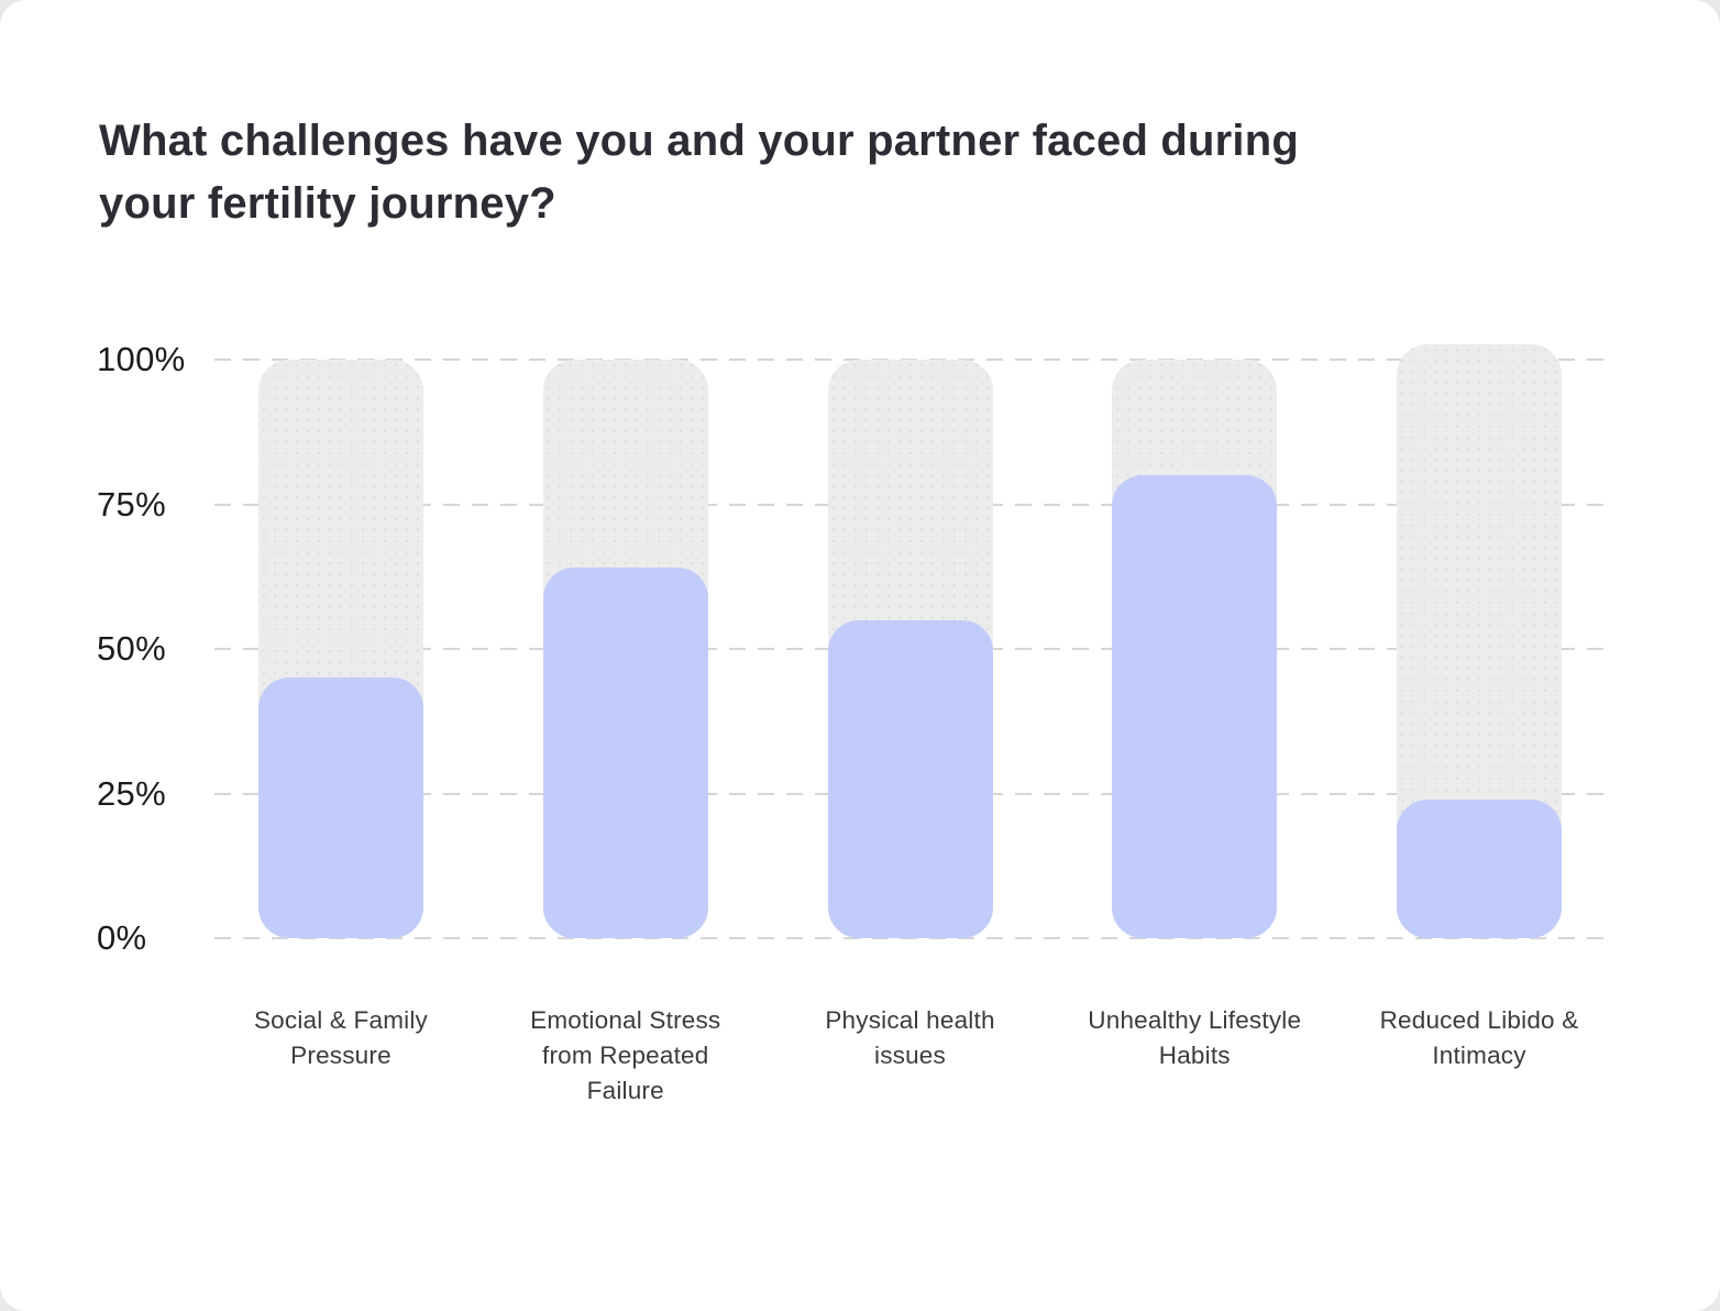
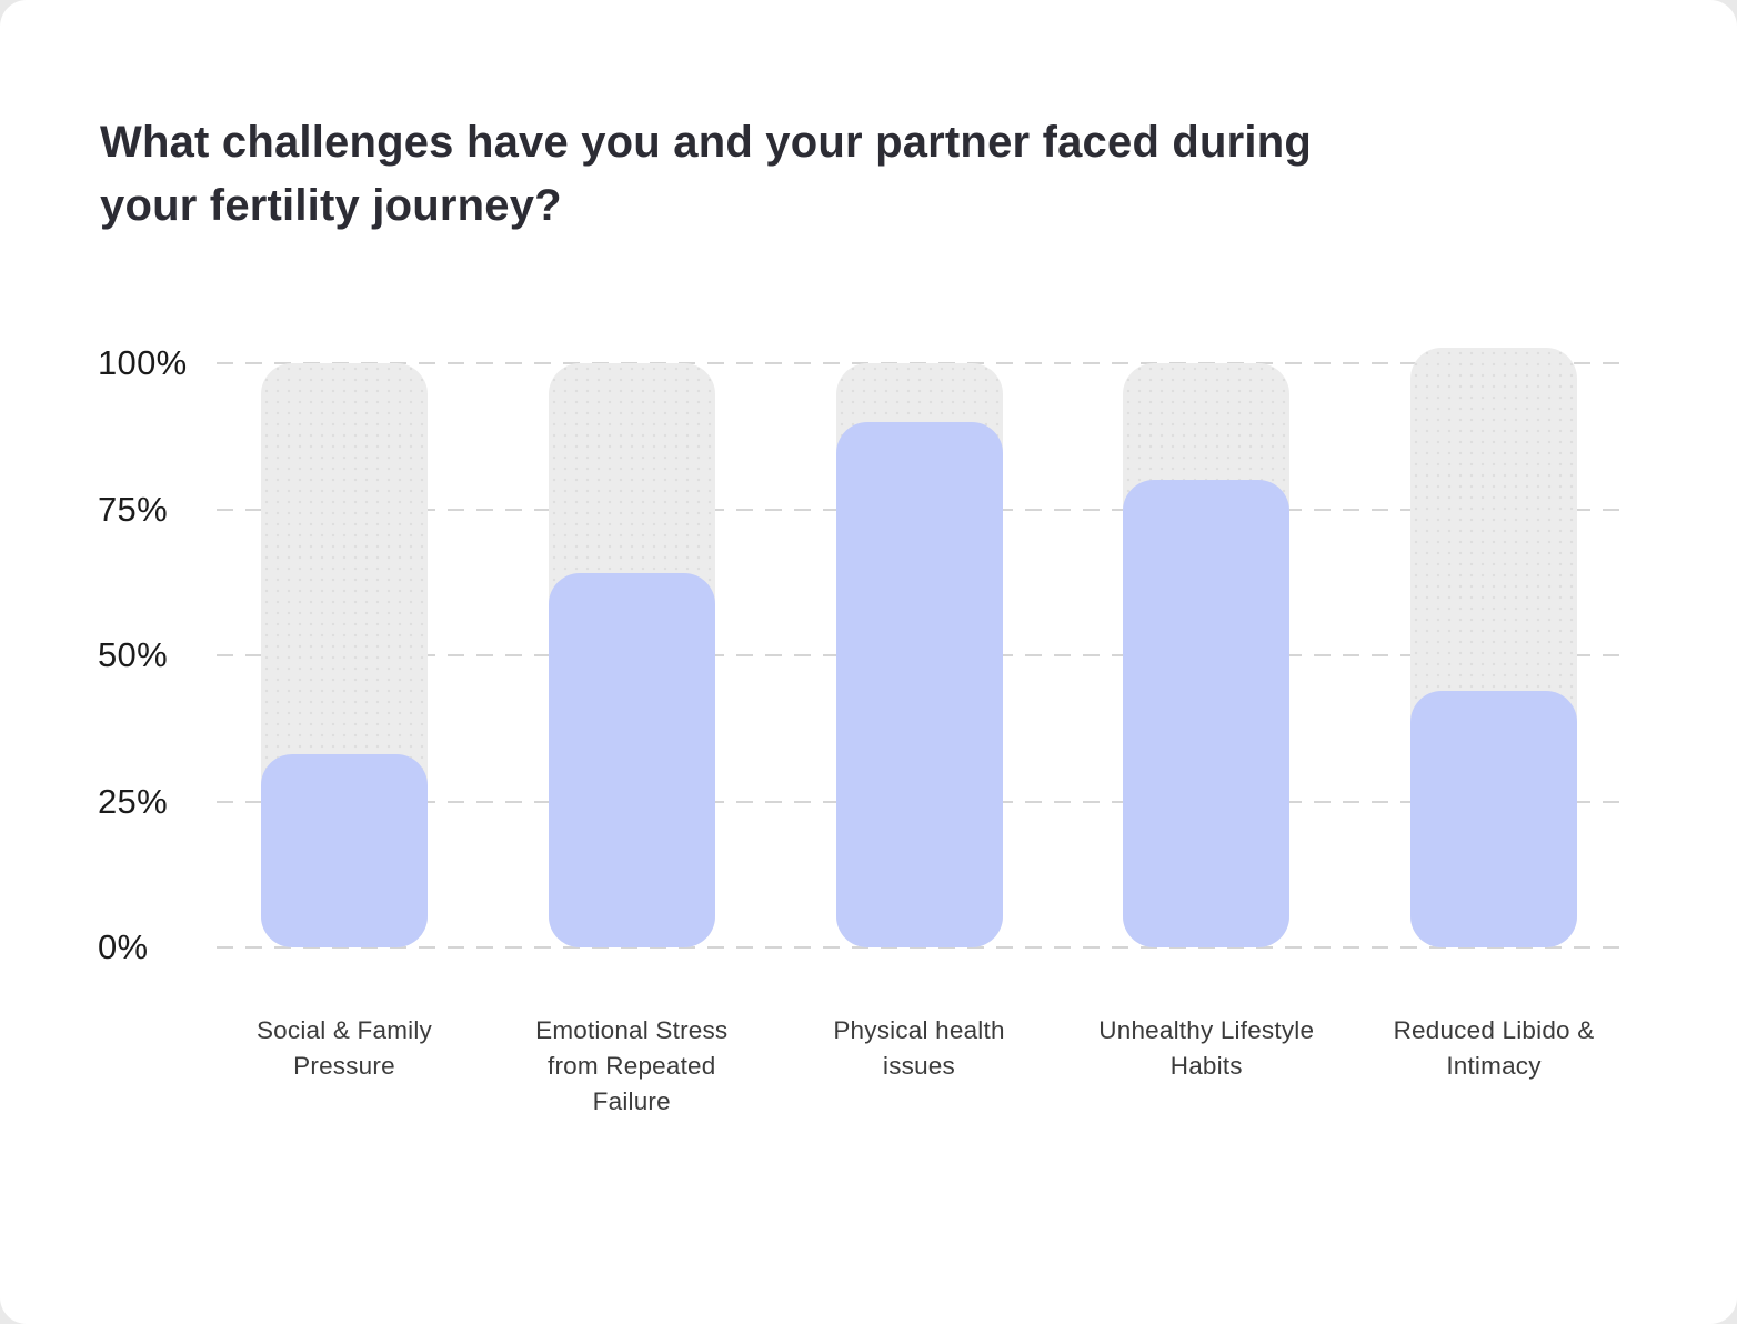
Social & Family Pressure: 45% -> 33%
Physical health issues: 55% -> 90%
Reduced Libido & Intimacy: 24% -> 44%
